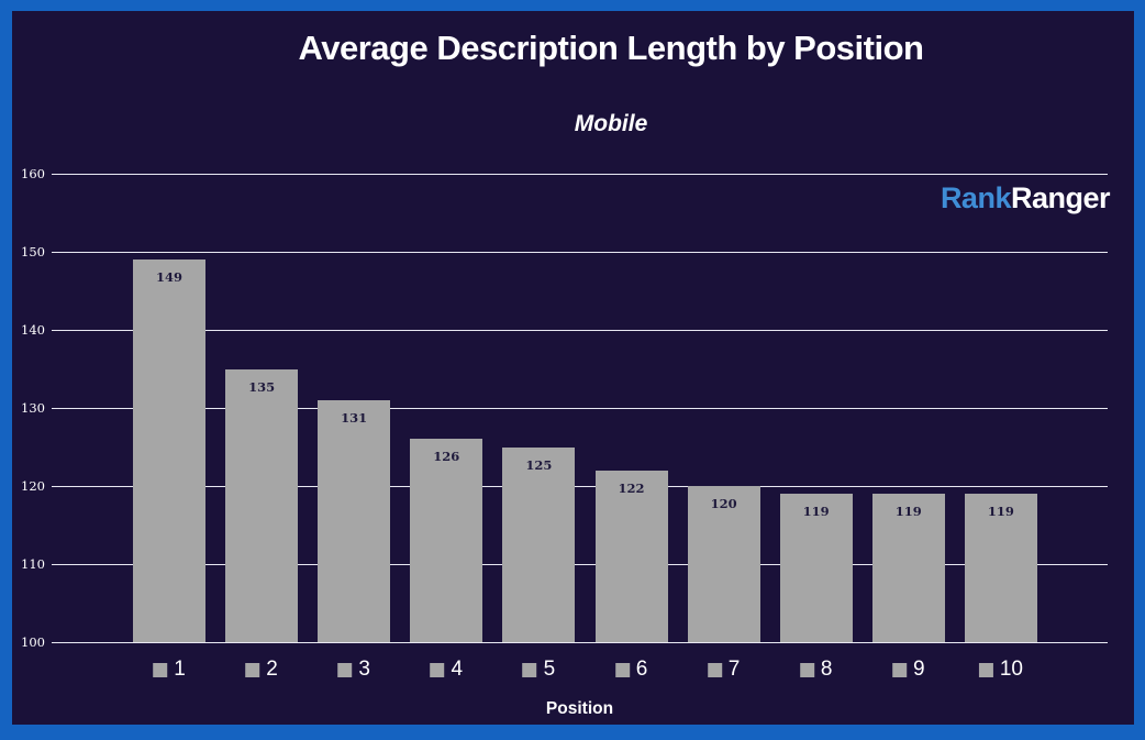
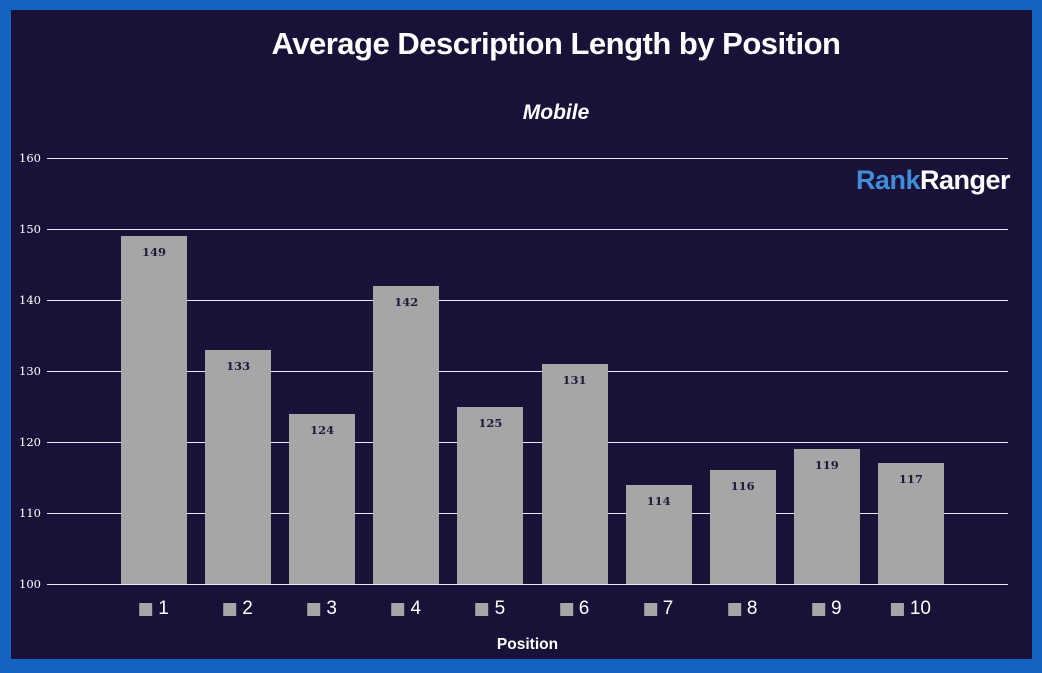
2: 135 -> 133
3: 131 -> 124
4: 126 -> 142
6: 122 -> 131
7: 120 -> 114
8: 119 -> 116
10: 119 -> 117
